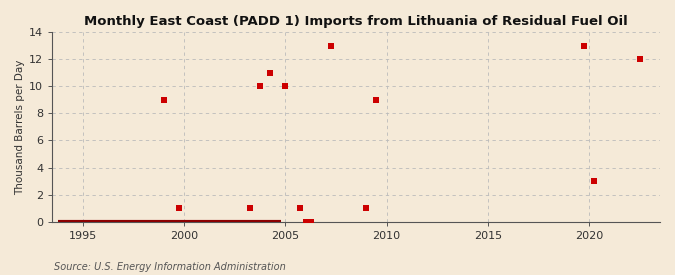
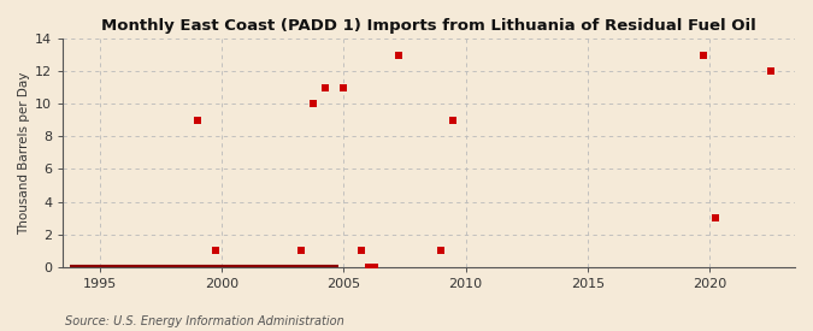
2005: 10 -> 11
